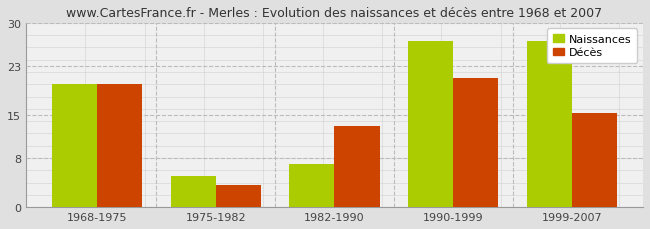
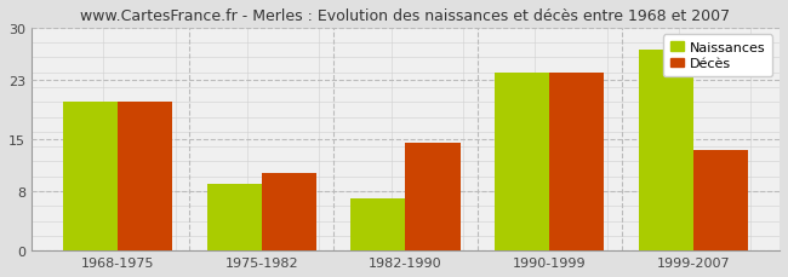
Naissances/1975-1982: 5 -> 9
Décès/1975-1982: 3.6 -> 10.5
Décès/1982-1990: 13.2 -> 14.5
Naissances/1990-1999: 27 -> 24
Décès/1990-1999: 21.0 -> 24.0
Décès/1999-2007: 15.4 -> 13.5
